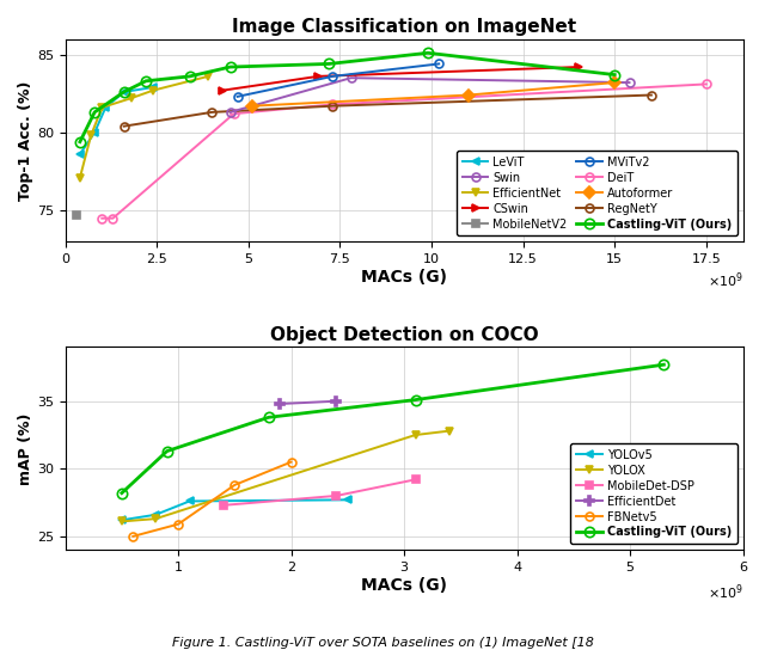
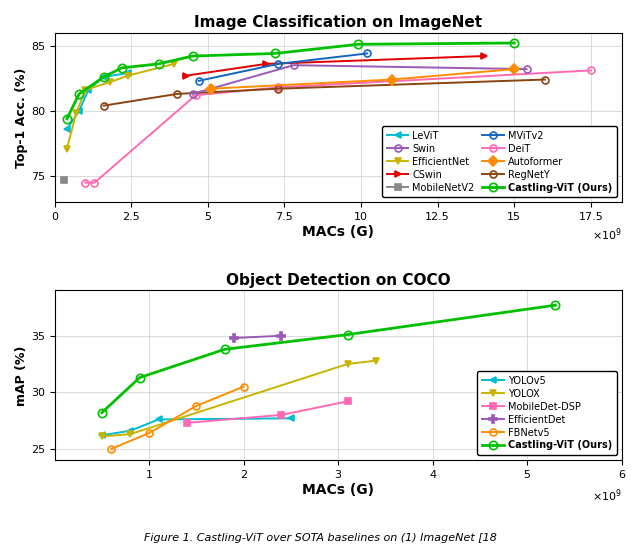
Image Classification on ImageNet/Castling-ViT (Ours)/15: 83.7 -> 85.2
Object Detection on COCO/FBNetv5/1: 25.9 -> 26.4
